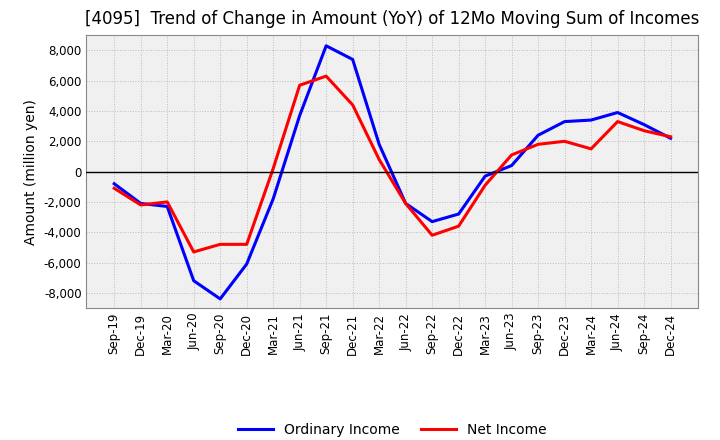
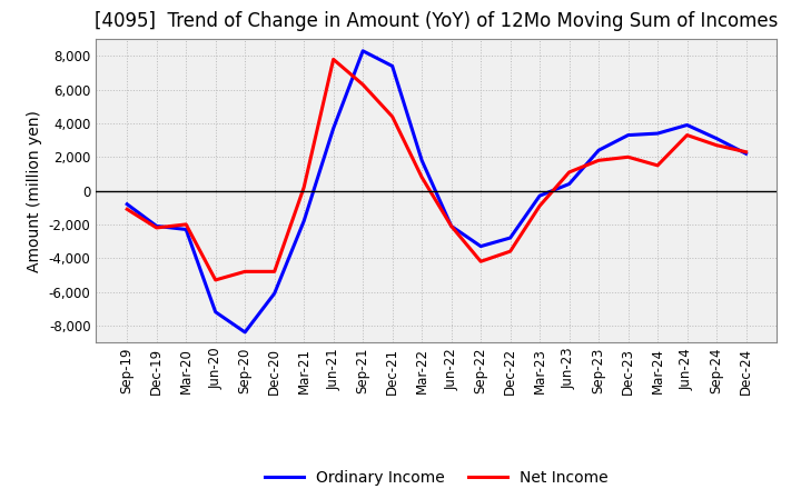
Net Income/Jun-21: 5,700 -> 7,800
